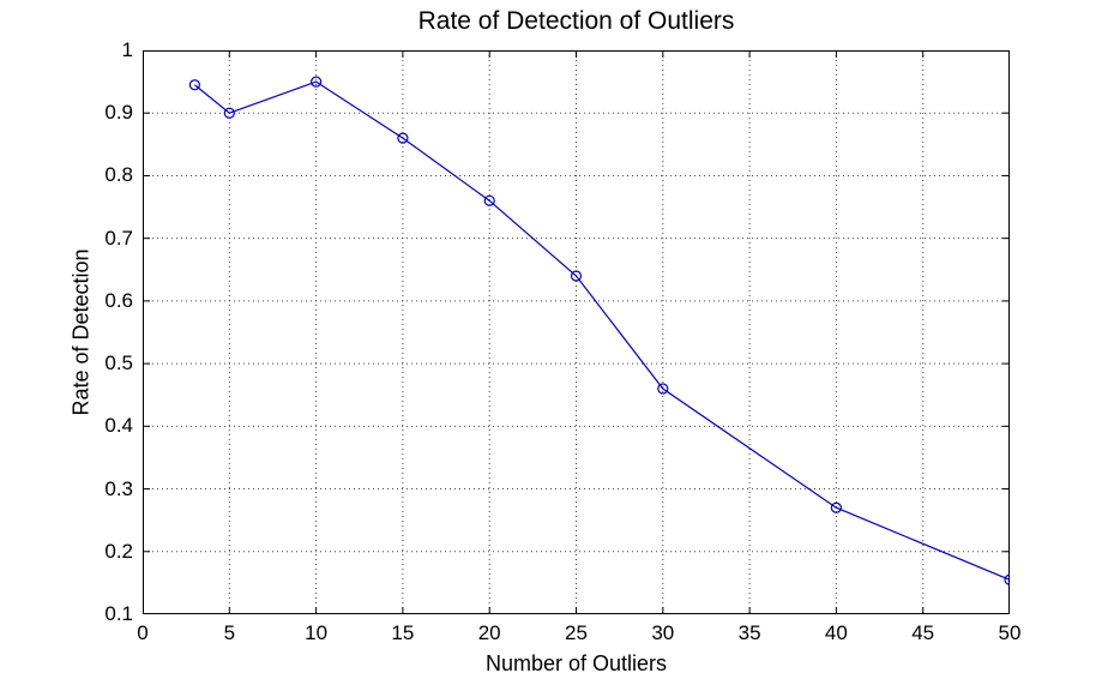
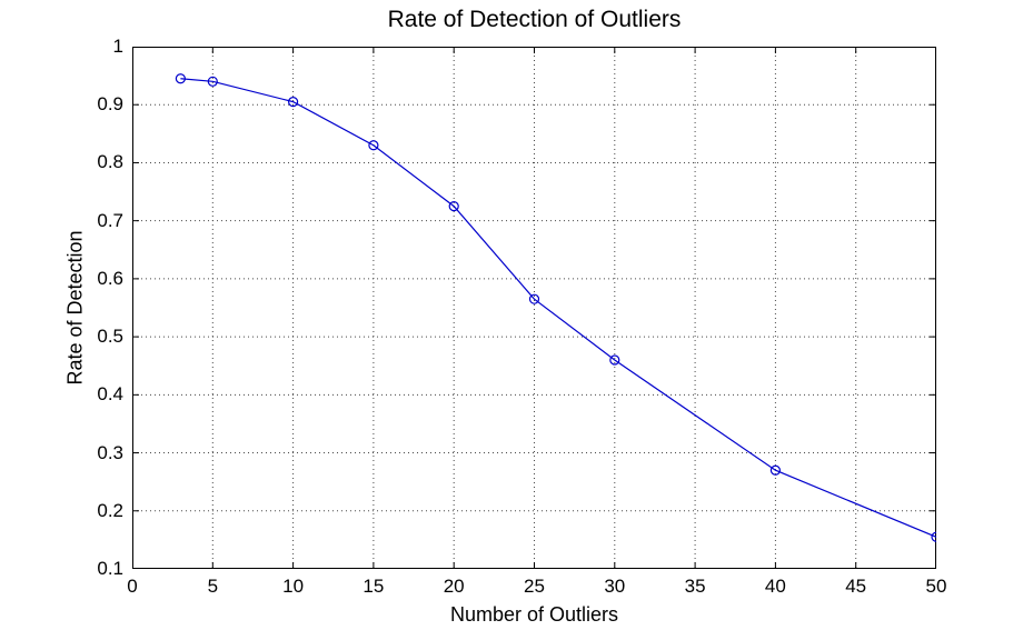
5: 0.90 -> 0.94
10: 0.95 -> 0.91
15: 0.86 -> 0.83
20: 0.76 -> 0.72
25: 0.64 -> 0.56
